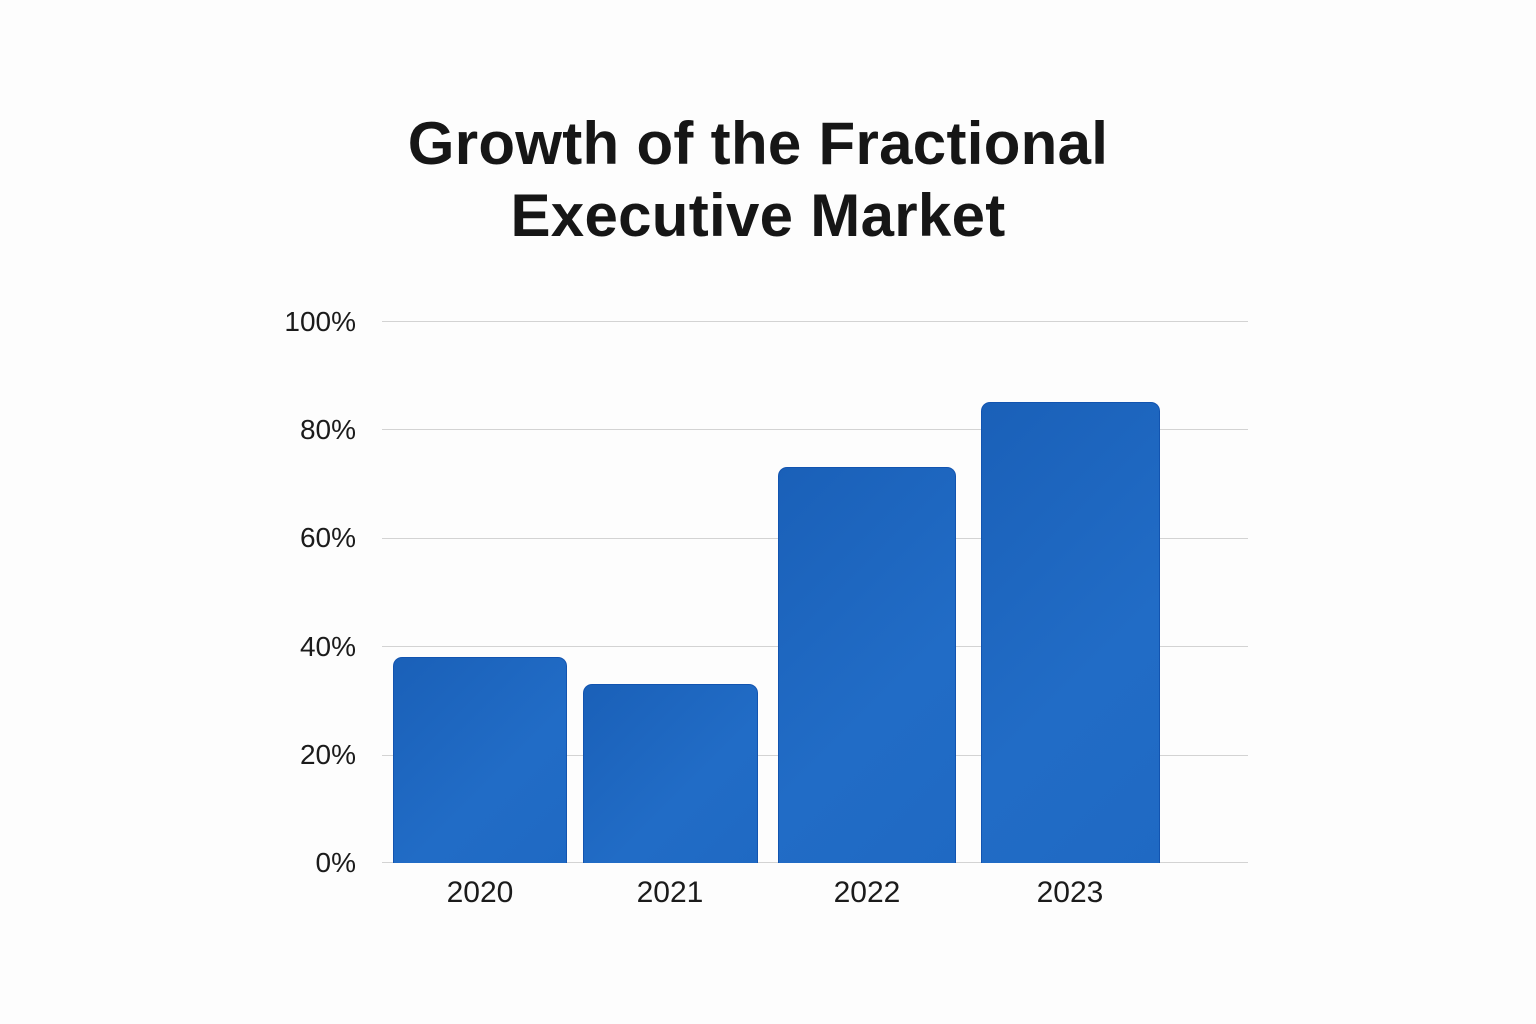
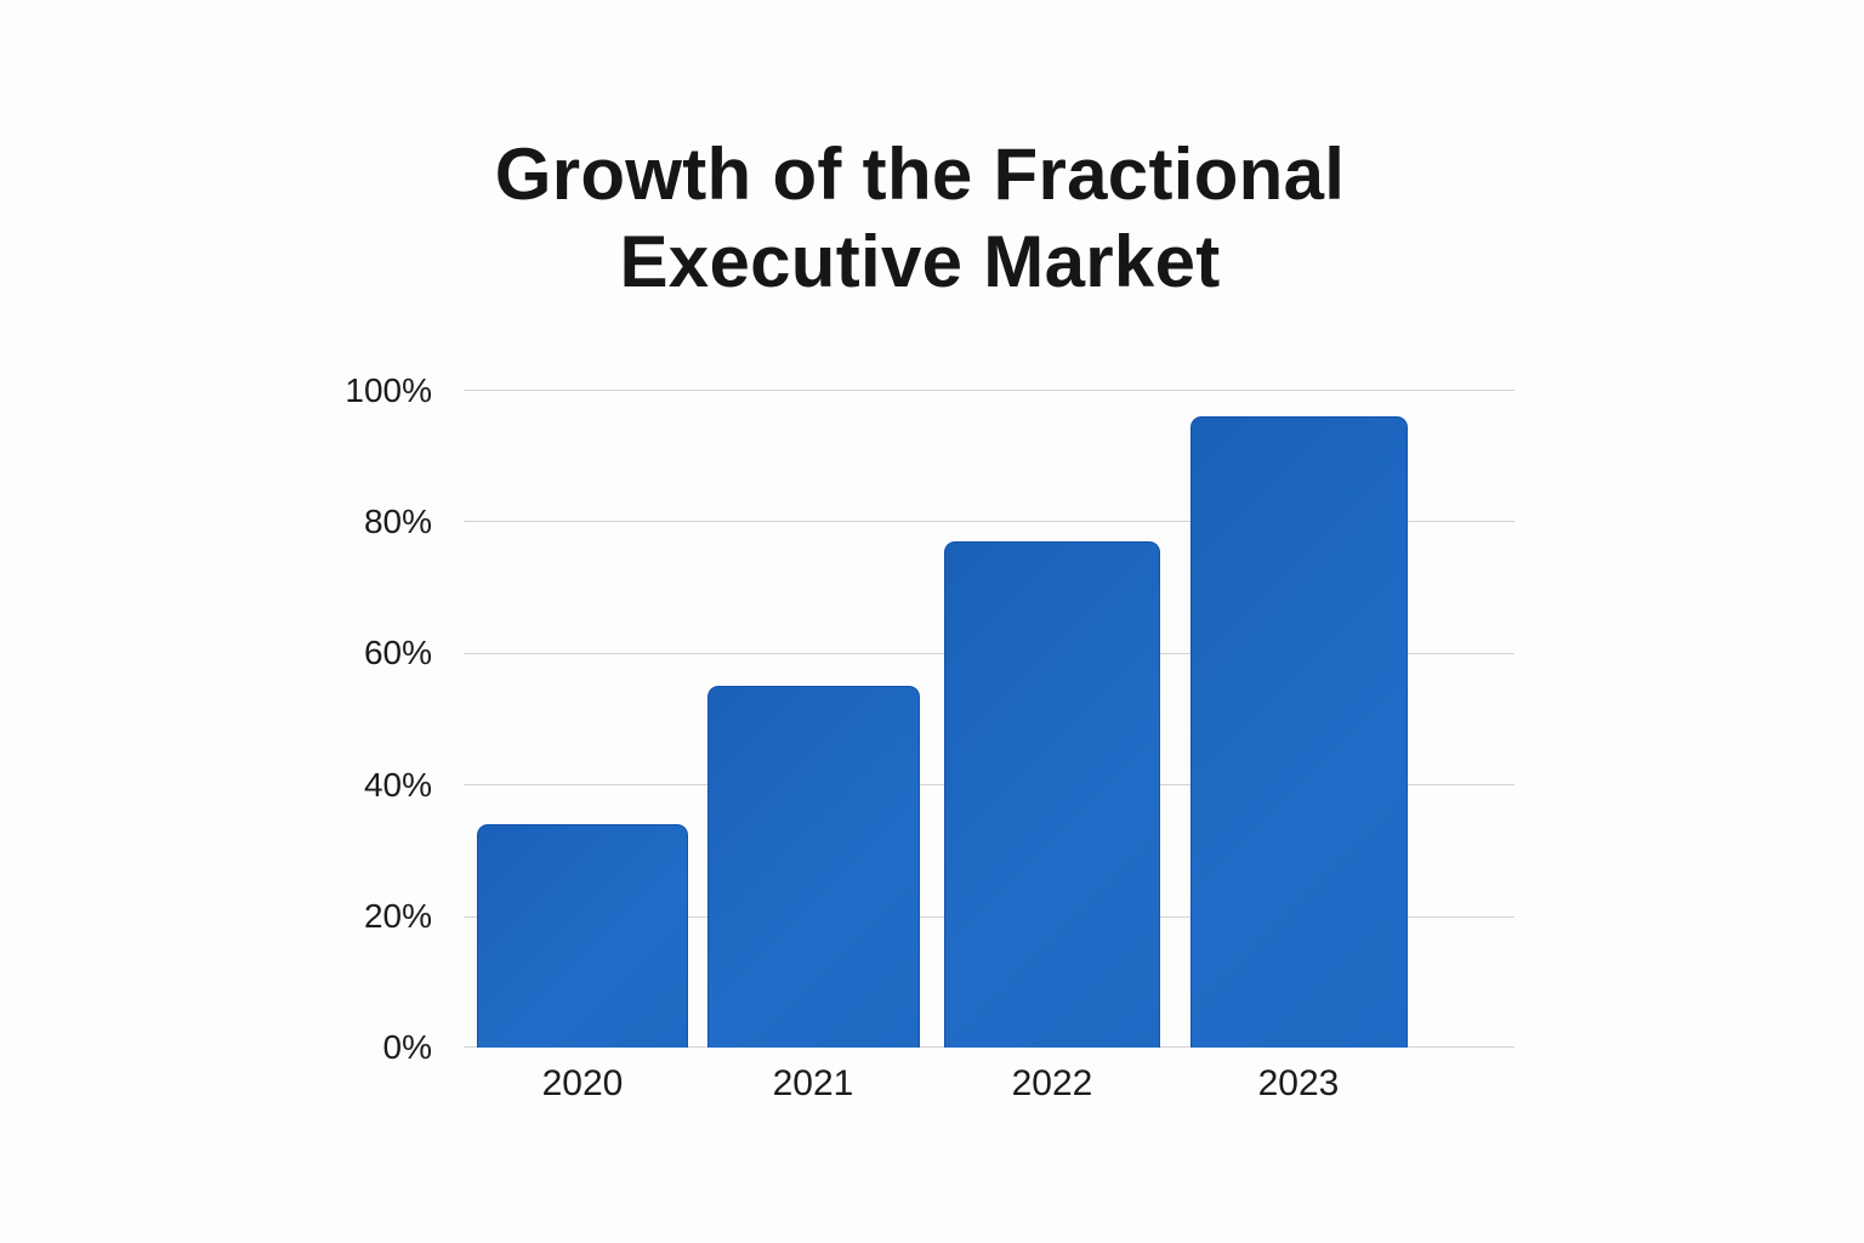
2020: 38% -> 34%
2021: 33% -> 55%
2022: 73% -> 77%
2023: 85% -> 96%
